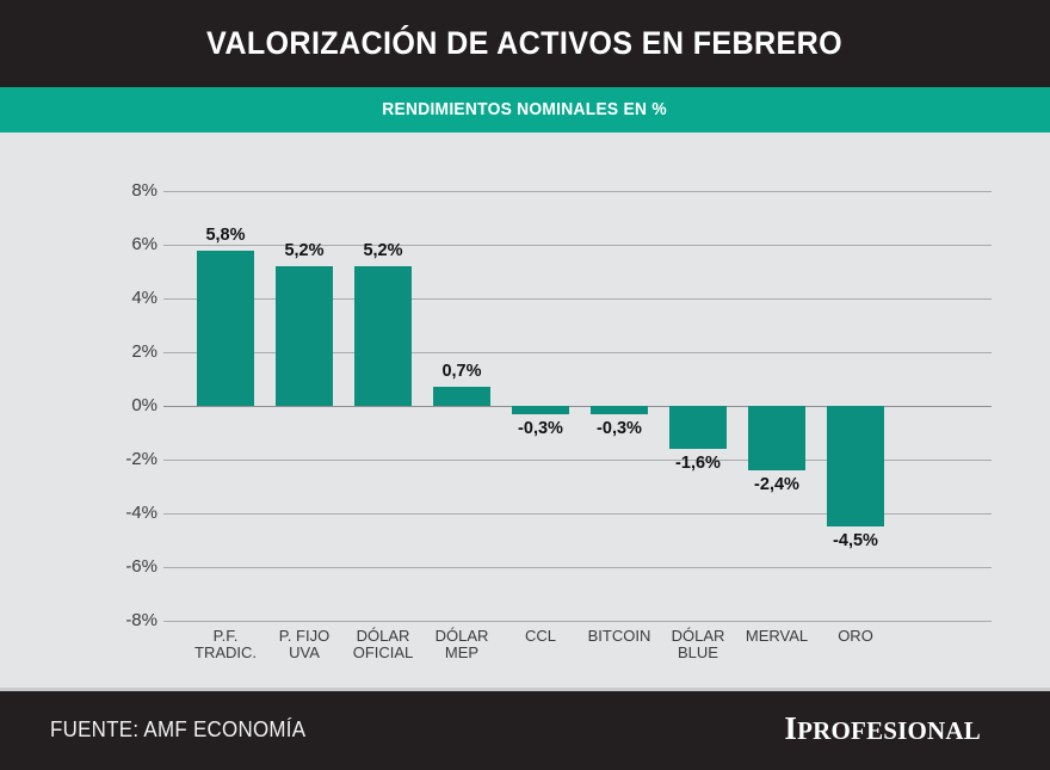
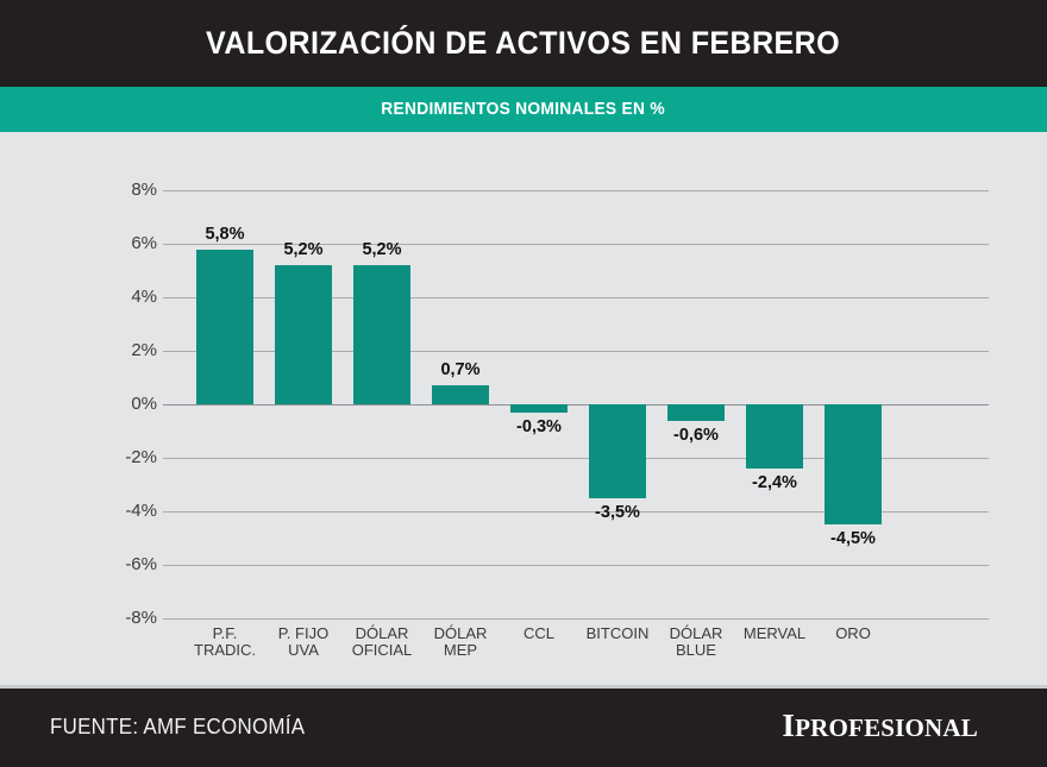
BITCOIN: -0,3% -> -3,5%
DÓLAR BLUE: -1,6% -> -0,6%
